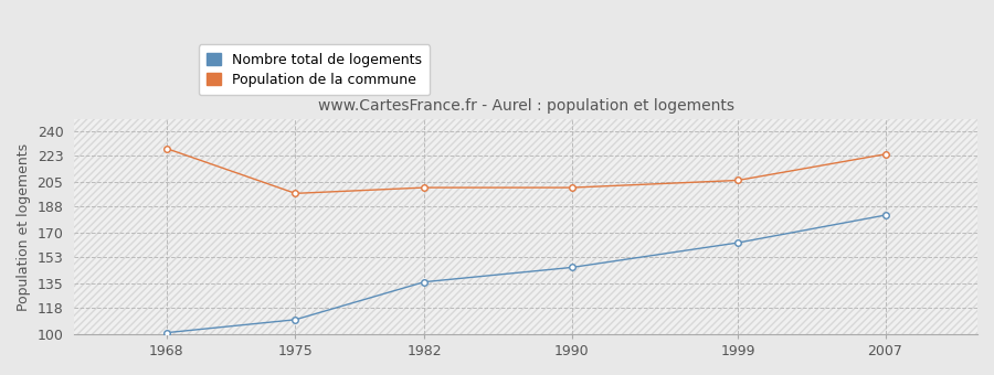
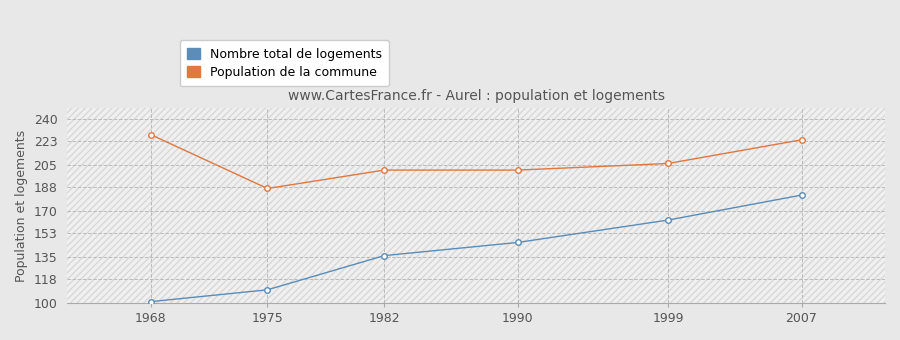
Population de la commune/1975: 197 -> 187
